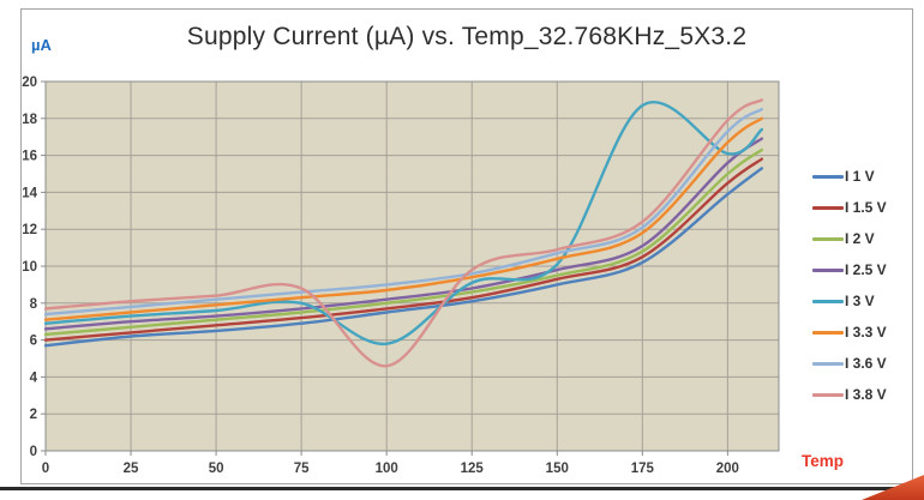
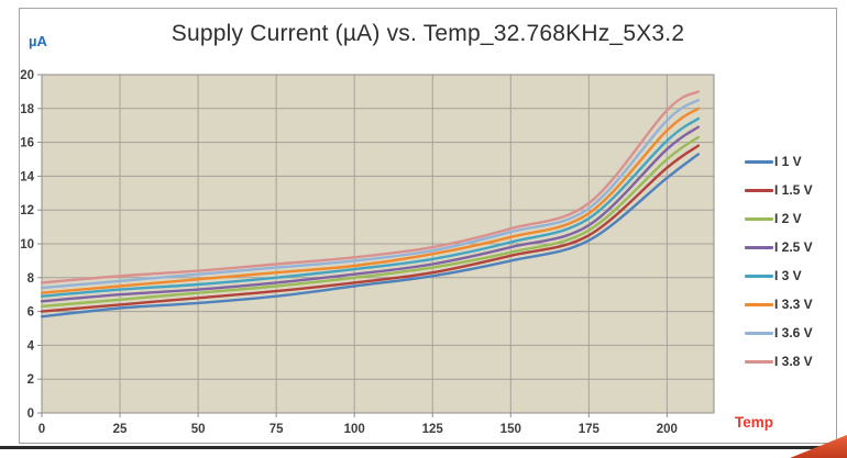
I 3 V/100: 5.8 -> 8.5
I 3.8 V/100: 4.6 -> 9.2
I 3 V/175: 18.7 -> 11.5
